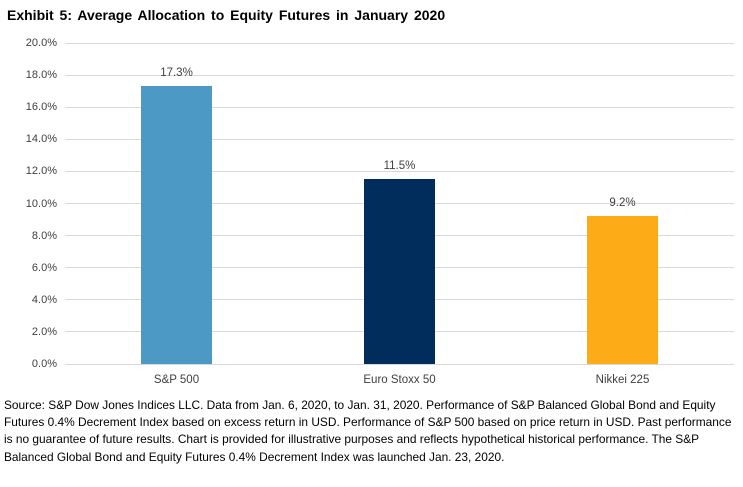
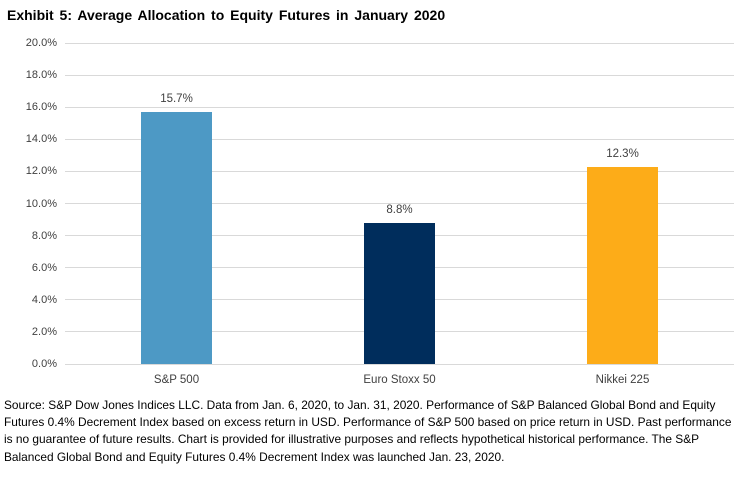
S&P 500: 17.3% -> 15.7%
Euro Stoxx 50: 11.5% -> 8.8%
Nikkei 225: 9.2% -> 12.3%
